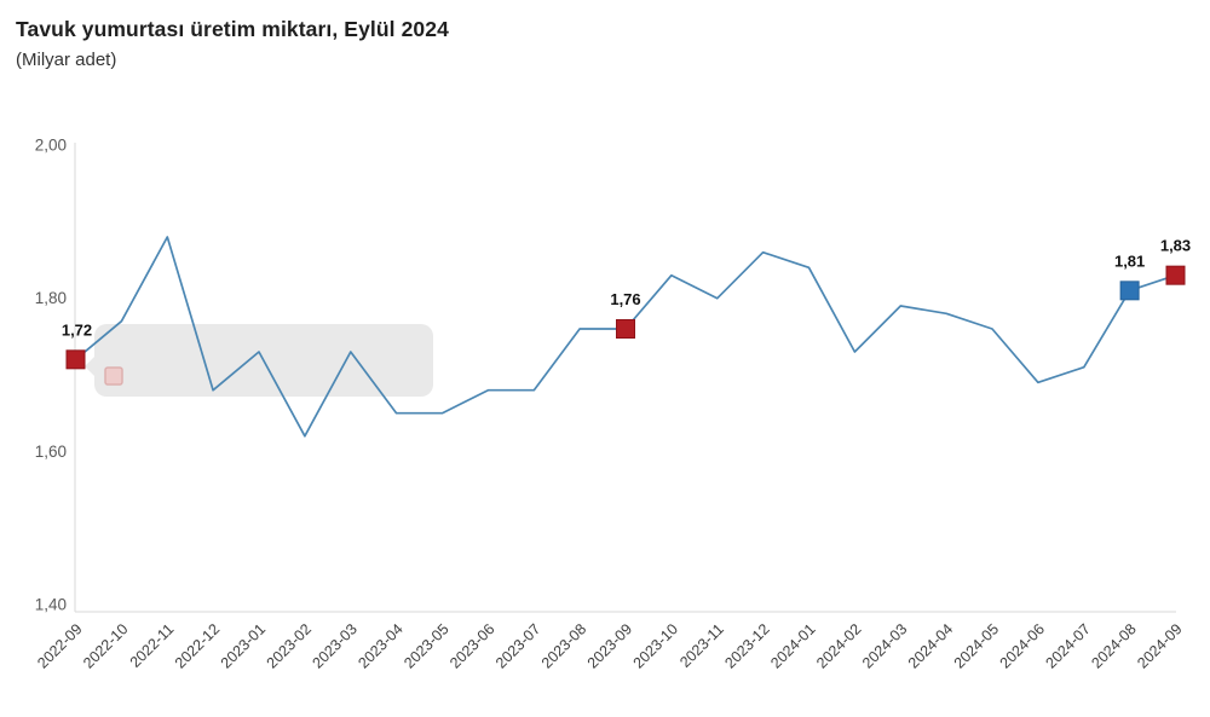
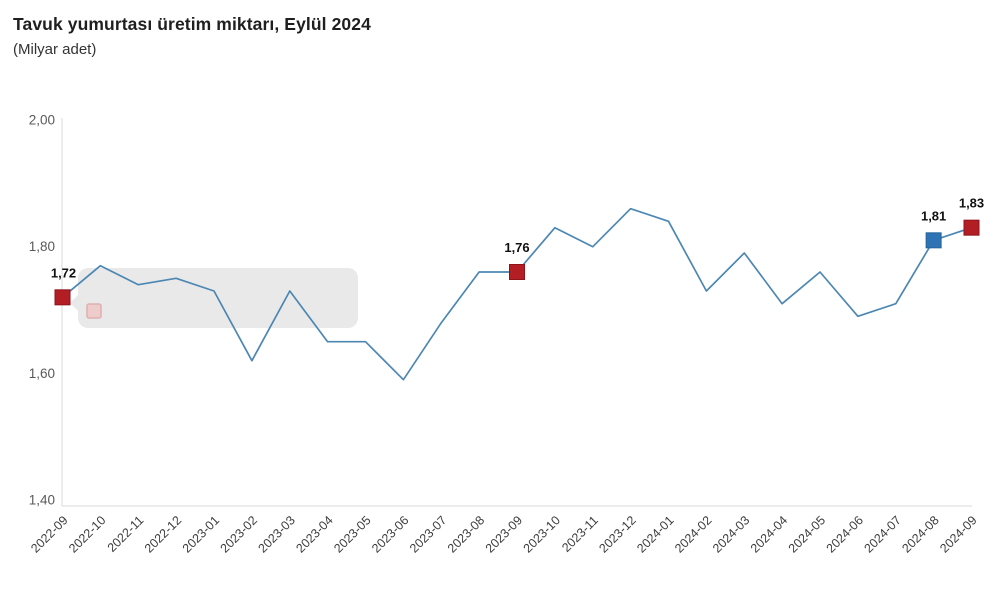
2022-11: 1,88 -> 1,74
2022-12: 1,68 -> 1,75
2023-06: 1,68 -> 1,59
2024-04: 1,78 -> 1,71
